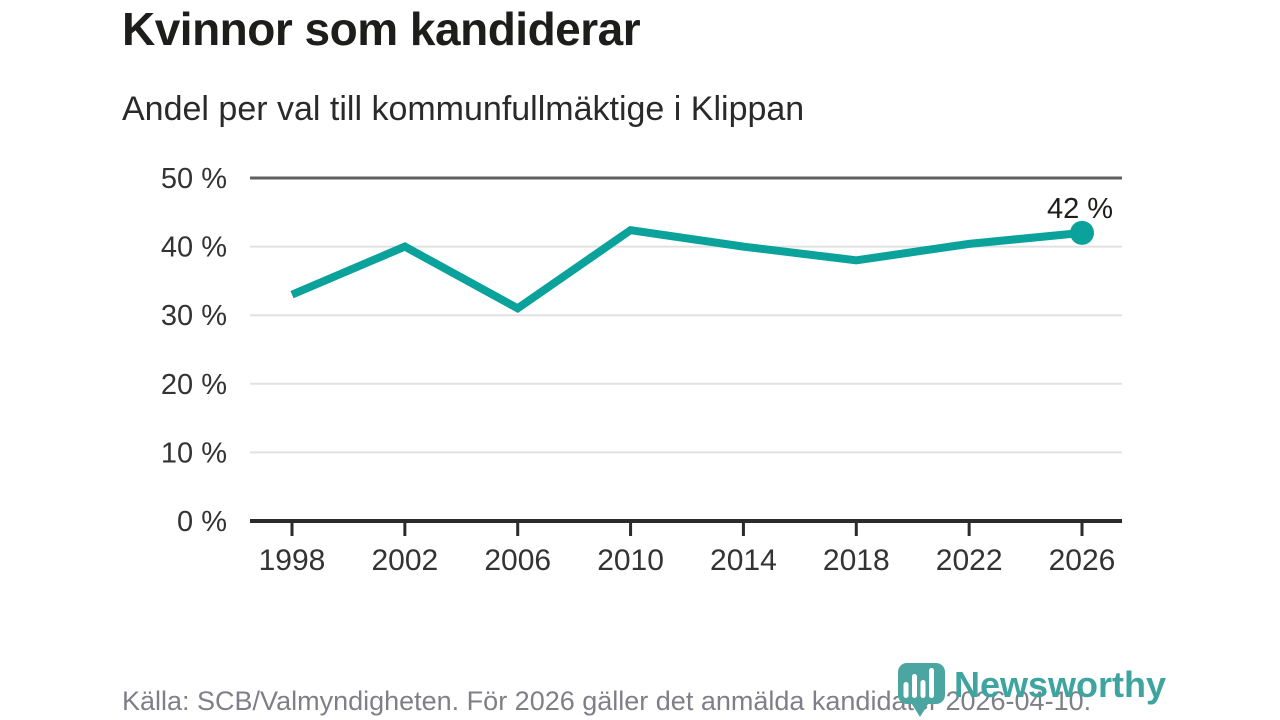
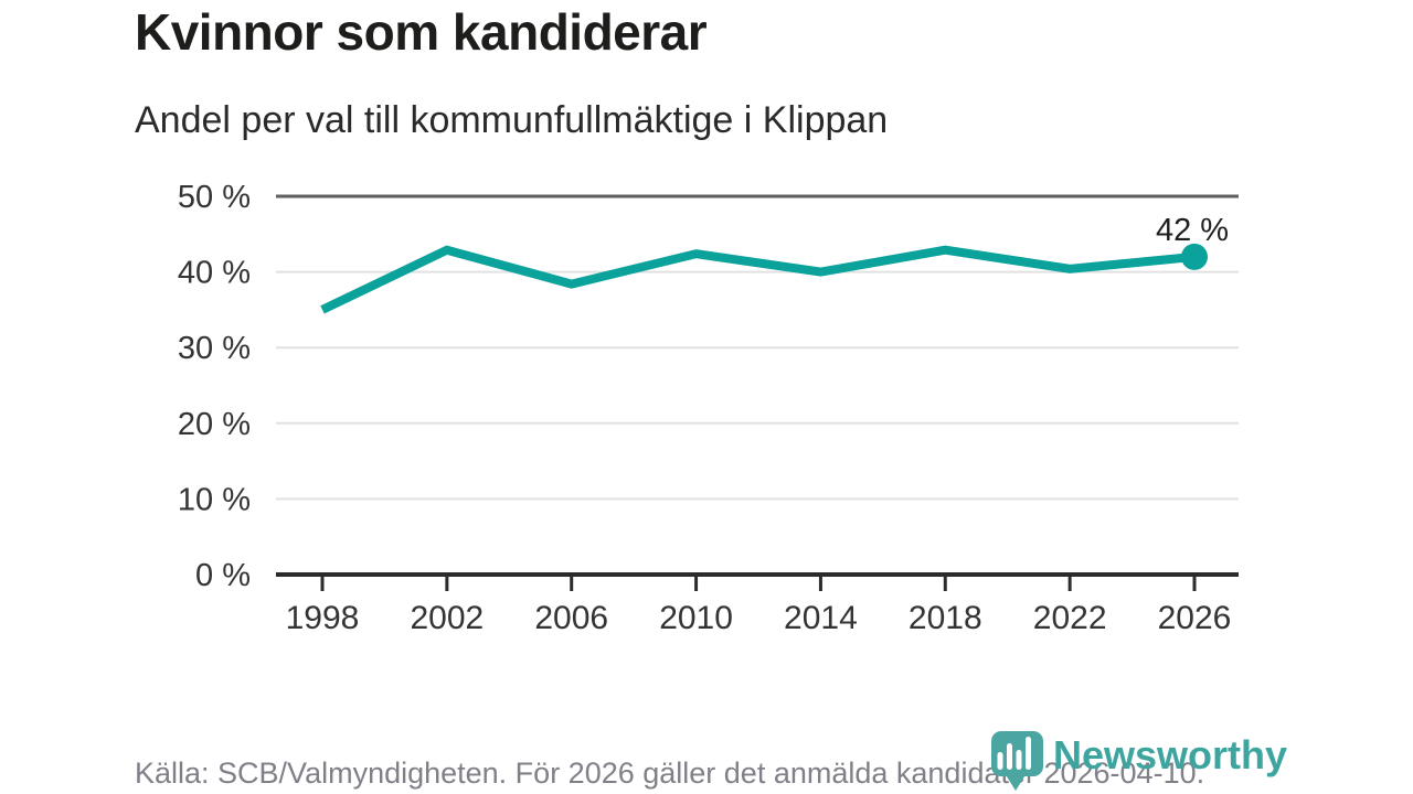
1998: 33% -> 35%
2002: 40% -> 43%
2006: 31% -> 38%
2018: 38% -> 43%
